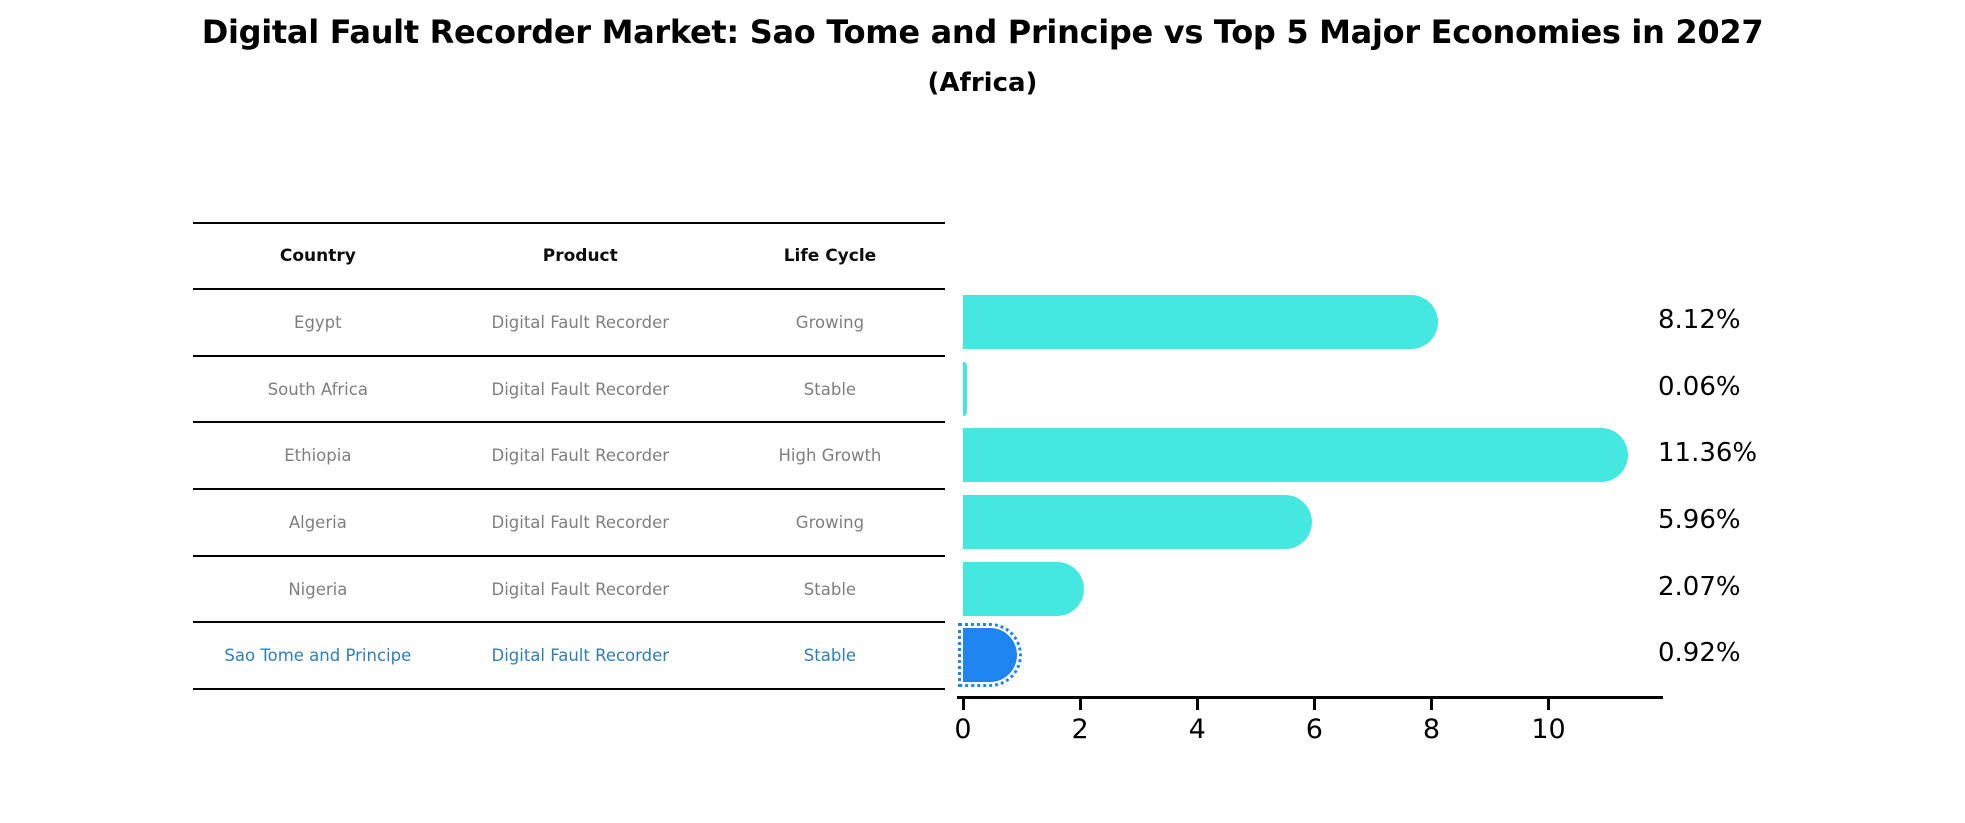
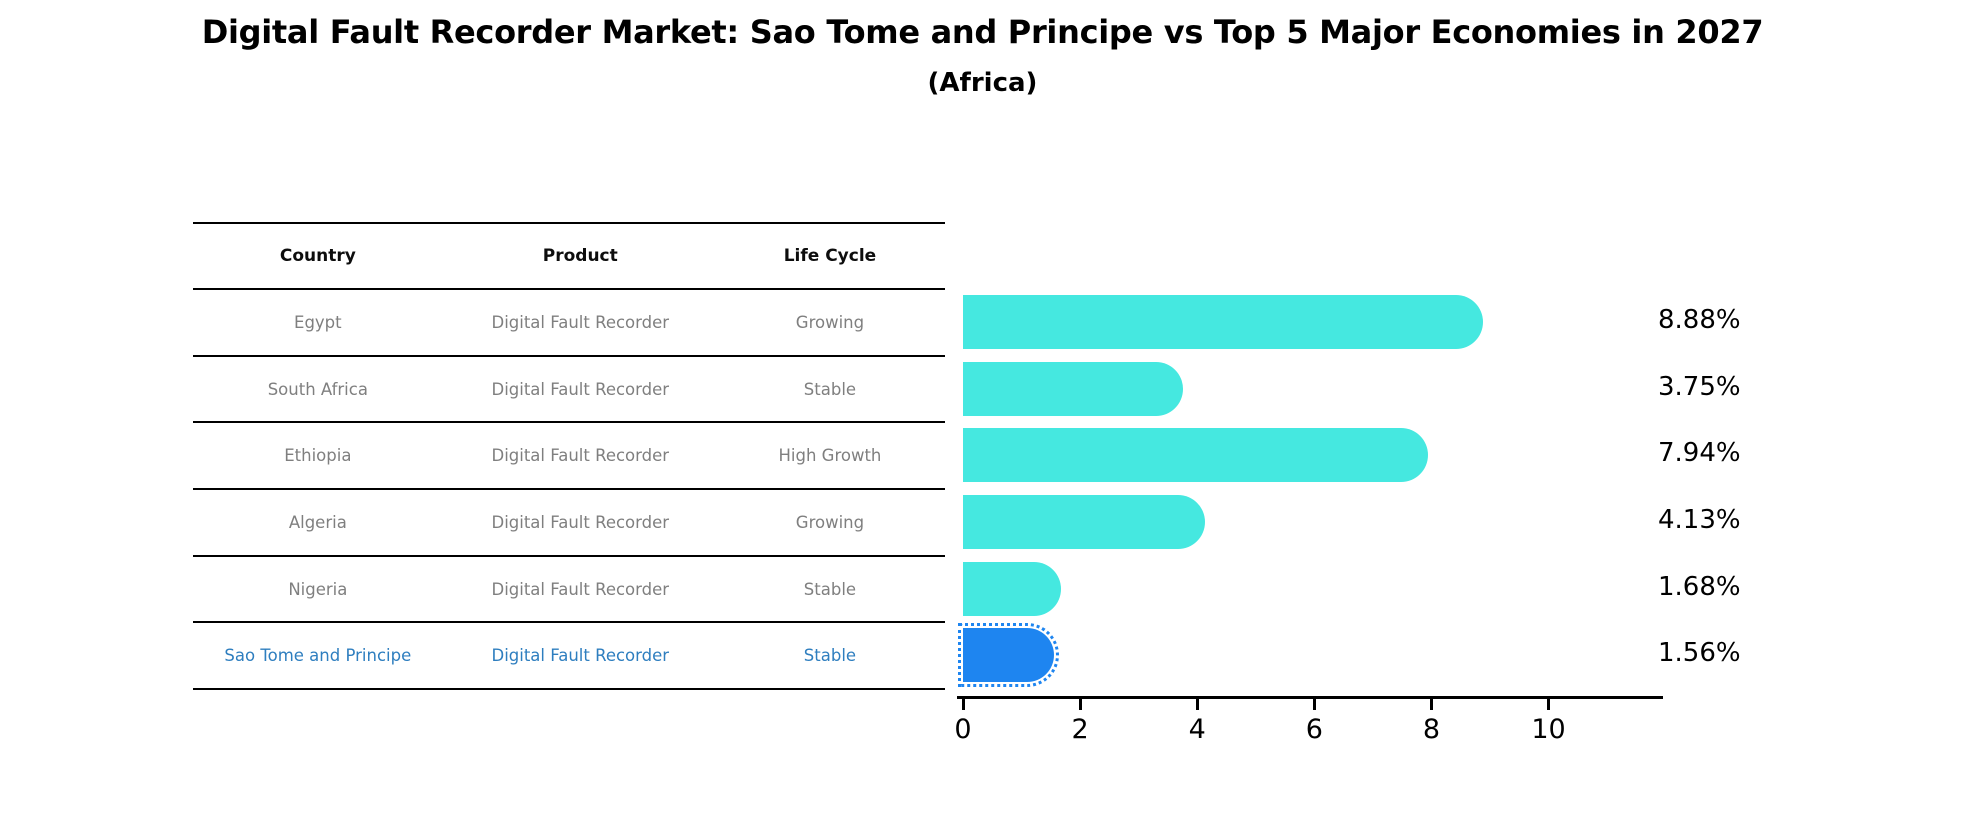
Egypt: 8.12% -> 8.88%
South Africa: 0.06% -> 3.75%
Ethiopia: 11.36% -> 7.94%
Algeria: 5.96% -> 4.13%
Nigeria: 2.07% -> 1.68%
Sao Tome and Principe: 0.92% -> 1.56%
